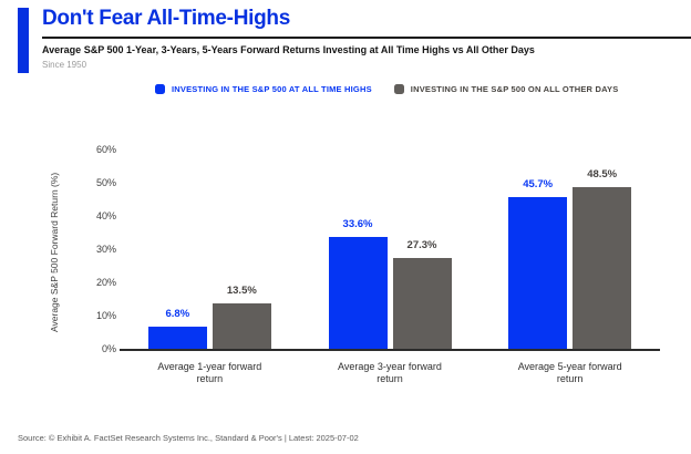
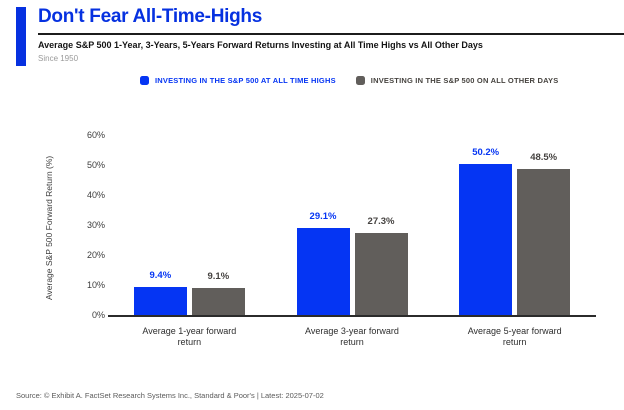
INVESTING IN THE S&P 500 AT ALL TIME HIGHS/Average 1-year forward return: 6.8% -> 9.4%
INVESTING IN THE S&P 500 ON ALL OTHER DAYS/Average 1-year forward return: 13.5% -> 9.1%
INVESTING IN THE S&P 500 AT ALL TIME HIGHS/Average 3-year forward return: 33.6% -> 29.1%
INVESTING IN THE S&P 500 AT ALL TIME HIGHS/Average 5-year forward return: 45.7% -> 50.2%
